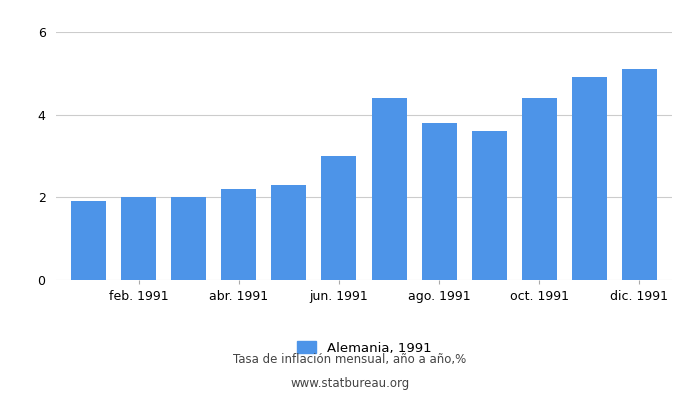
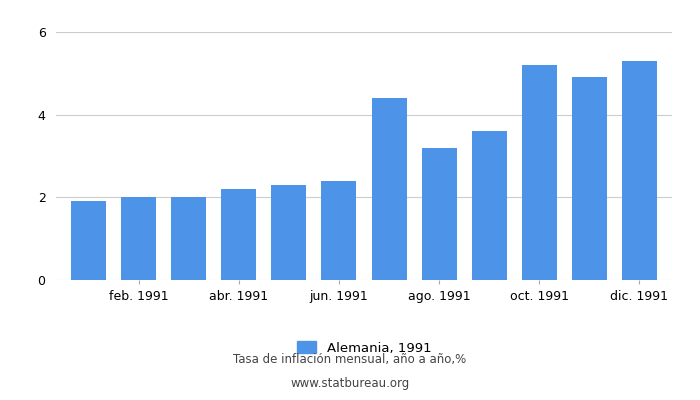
jun. 1991: 3.0 -> 2.4
ago. 1991: 3.8 -> 3.2
oct. 1991: 4.4 -> 5.2
dic. 1991: 5.1 -> 5.3
